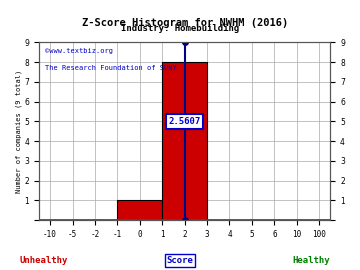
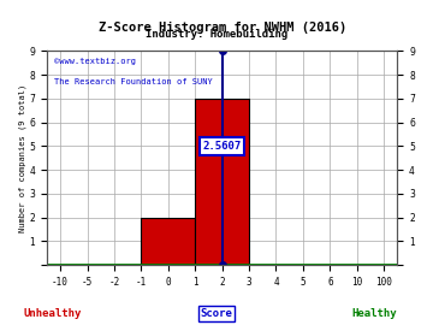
0: 1 -> 2
2: 8 -> 7
